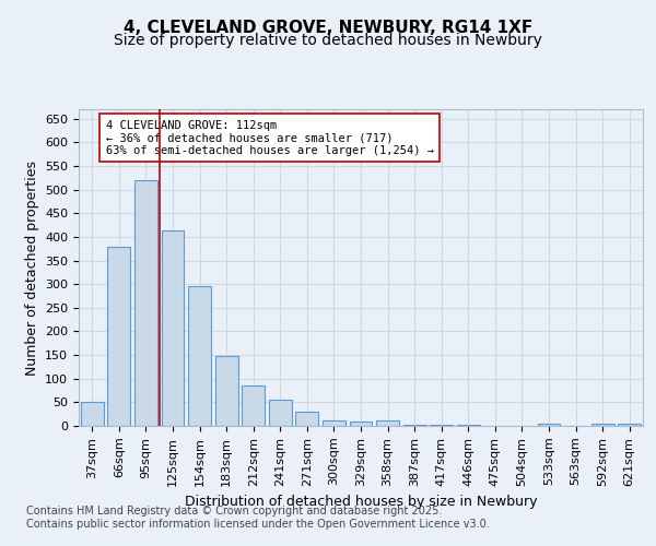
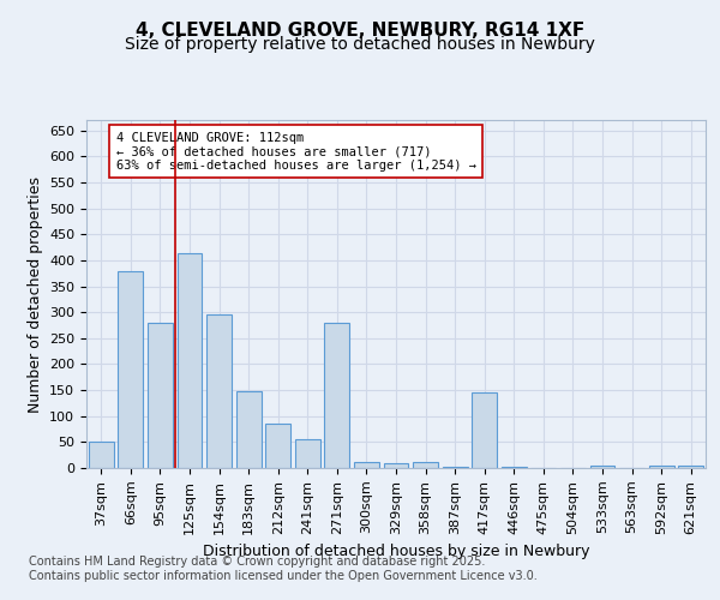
95sqm: 520 -> 280
271sqm: 30 -> 280
417sqm: 2 -> 145
